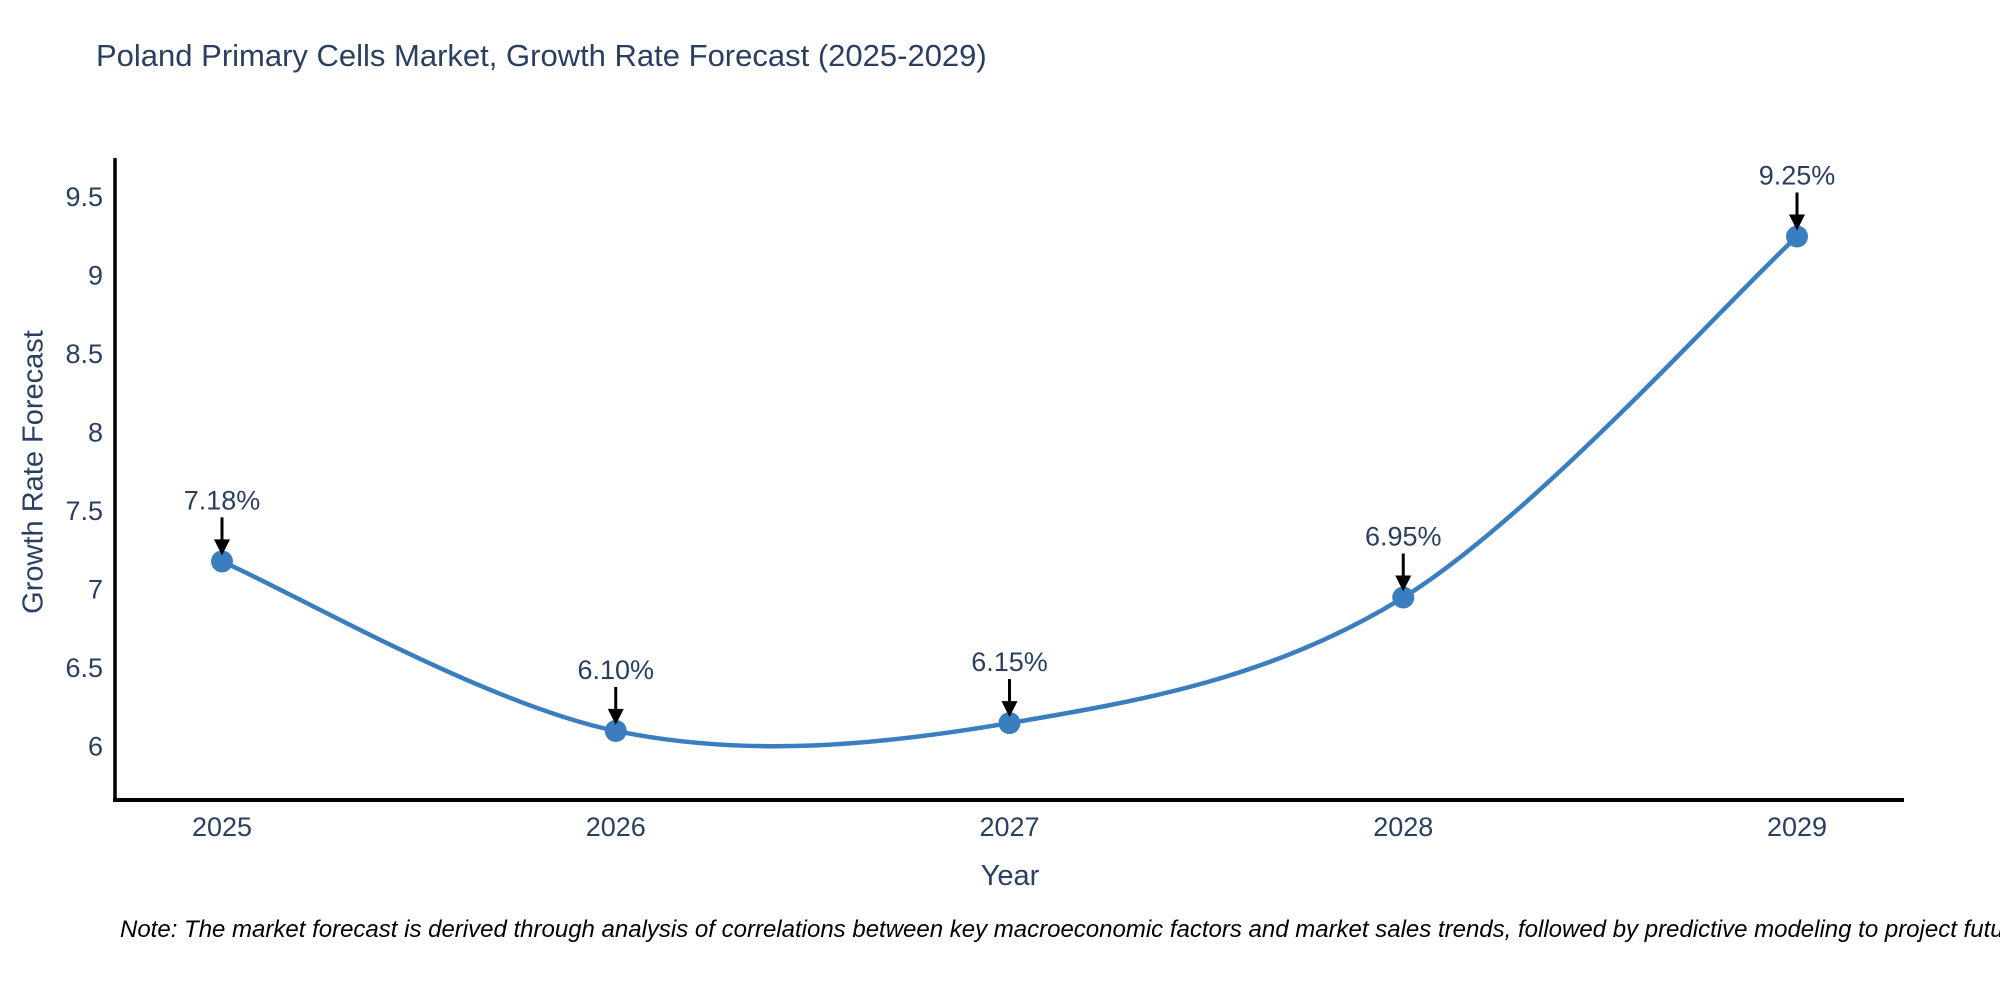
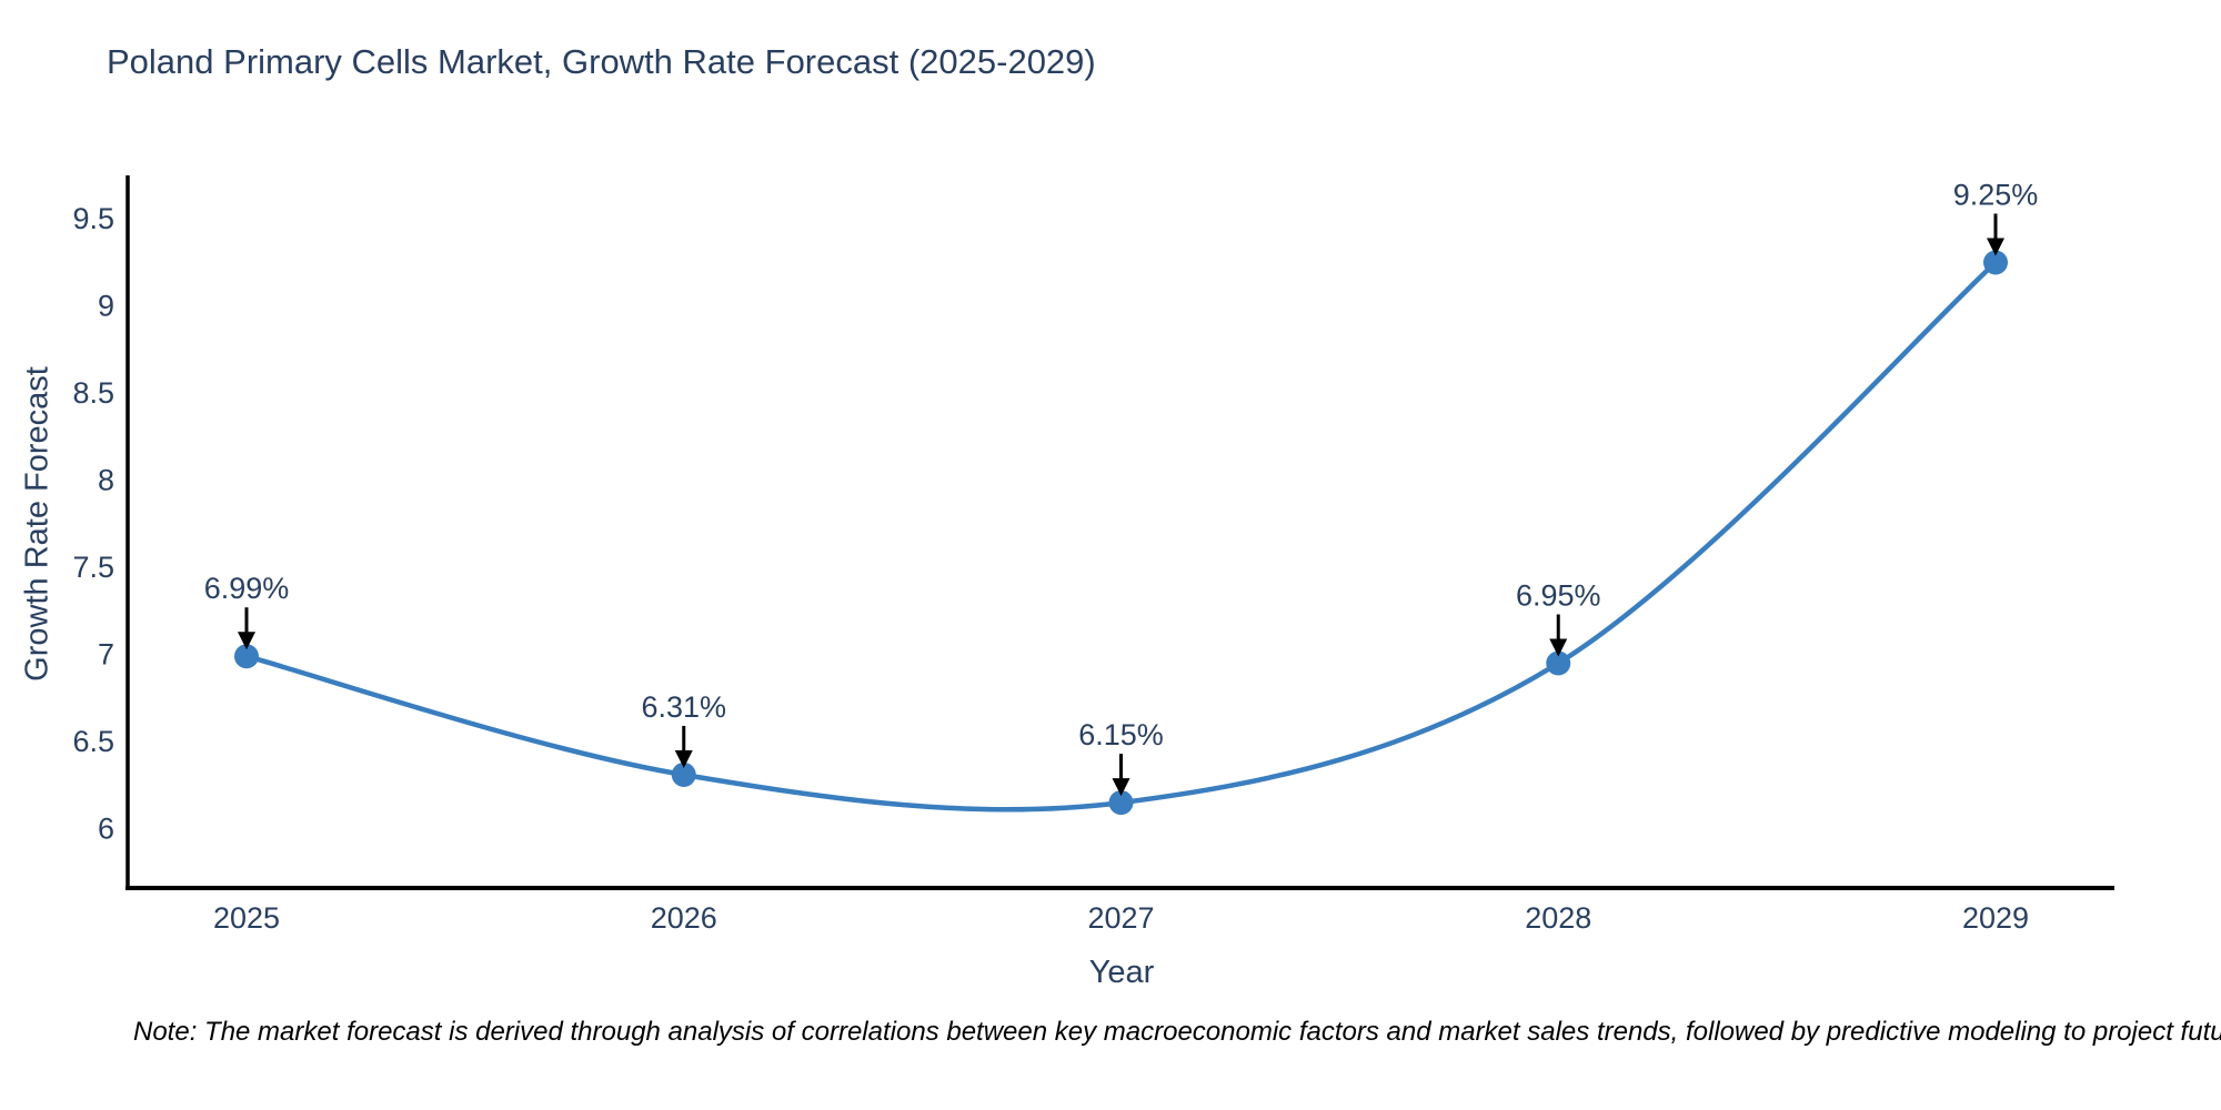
2025: 7.18% -> 6.99%
2026: 6.10% -> 6.31%
